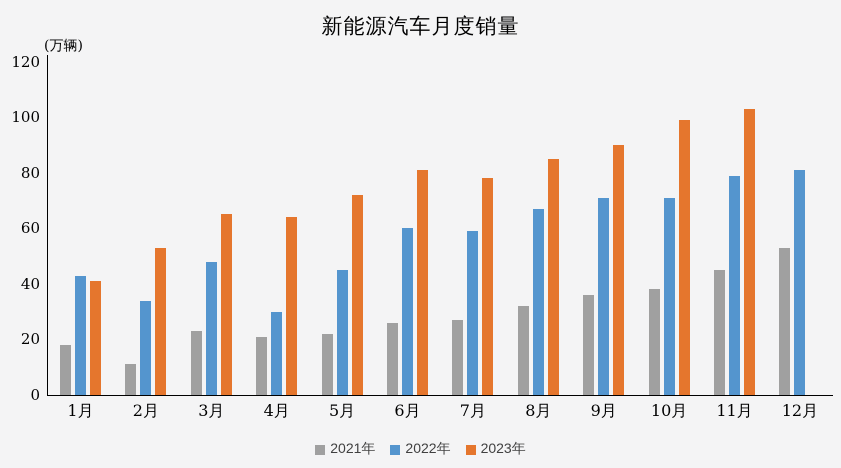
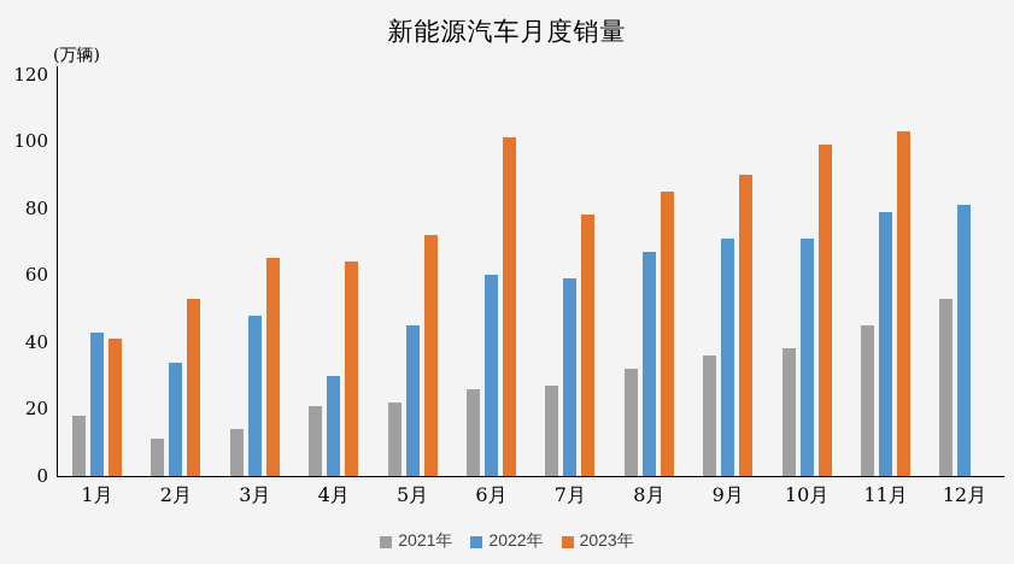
2021年/3月: 23 -> 14
2023年/6月: 81 -> 101
